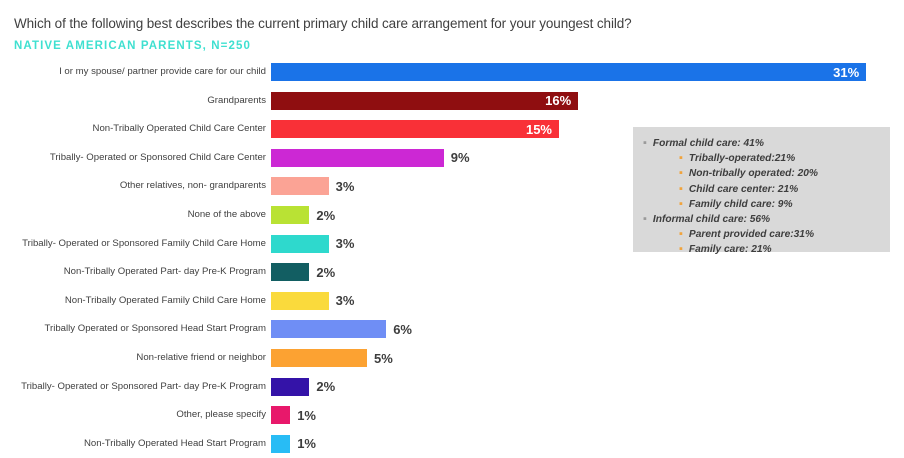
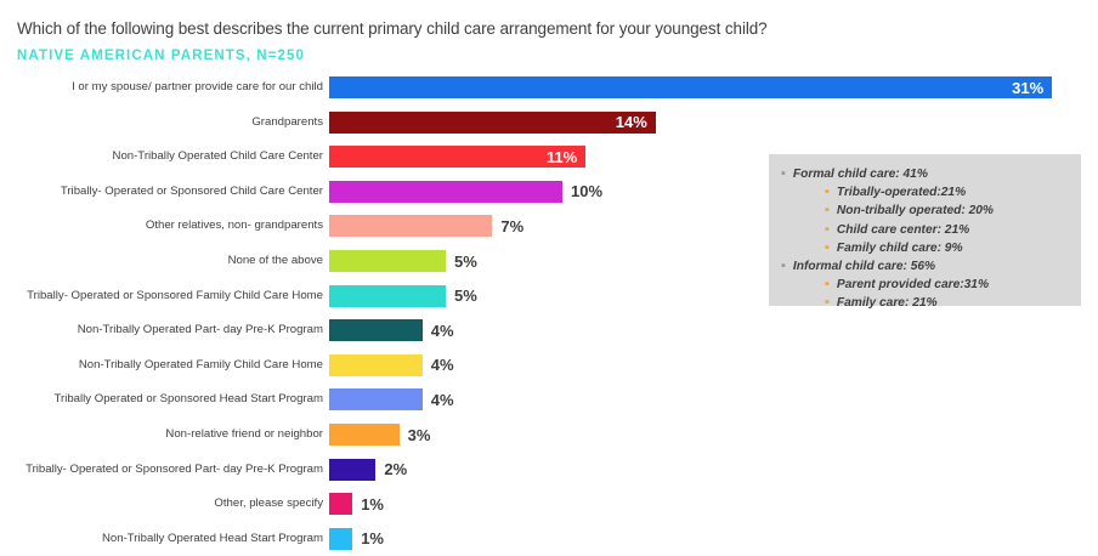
Grandparents: 16% -> 14%
Non-Tribally Operated Child Care Center: 15% -> 11%
Tribally- Operated or Sponsored Child Care Center: 9% -> 10%
Other relatives, non- grandparents: 3% -> 7%
None of the above: 2% -> 5%
Tribally- Operated or Sponsored Family Child Care Home: 3% -> 5%
Non-Tribally Operated Part- day Pre-K Program: 2% -> 4%
Non-Tribally Operated Family Child Care Home: 3% -> 4%
Tribally Operated or Sponsored Head Start Program: 6% -> 4%
Non-relative friend or neighbor: 5% -> 3%
